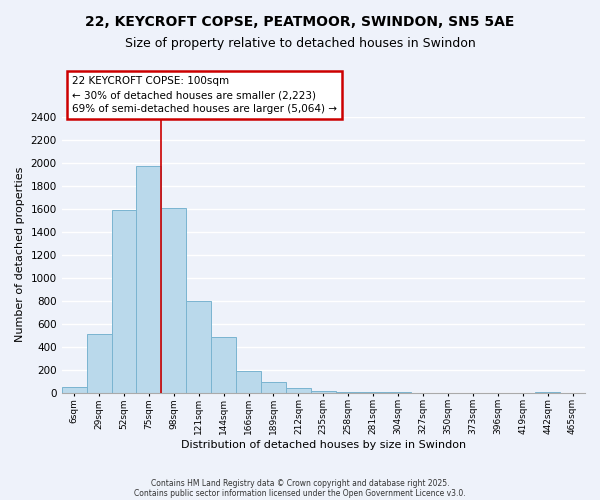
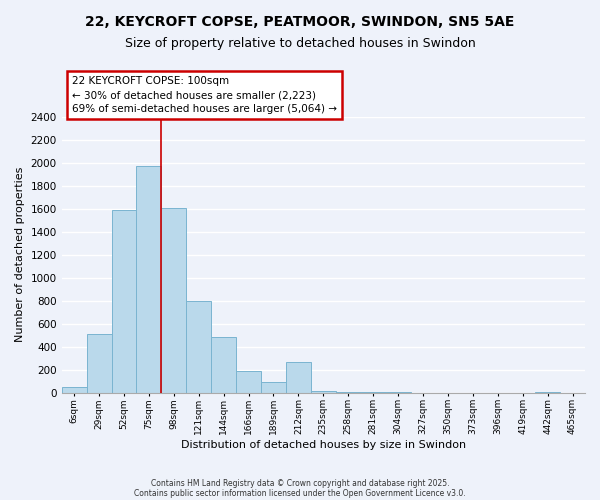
212sqm: 40 -> 270
